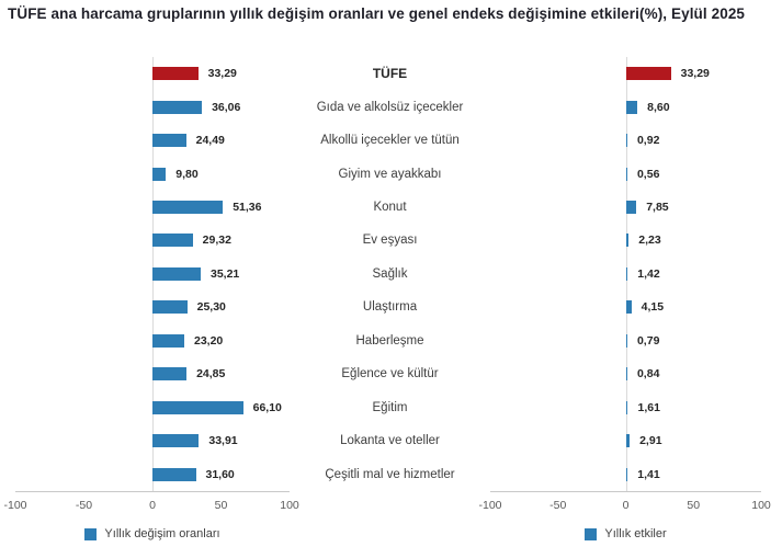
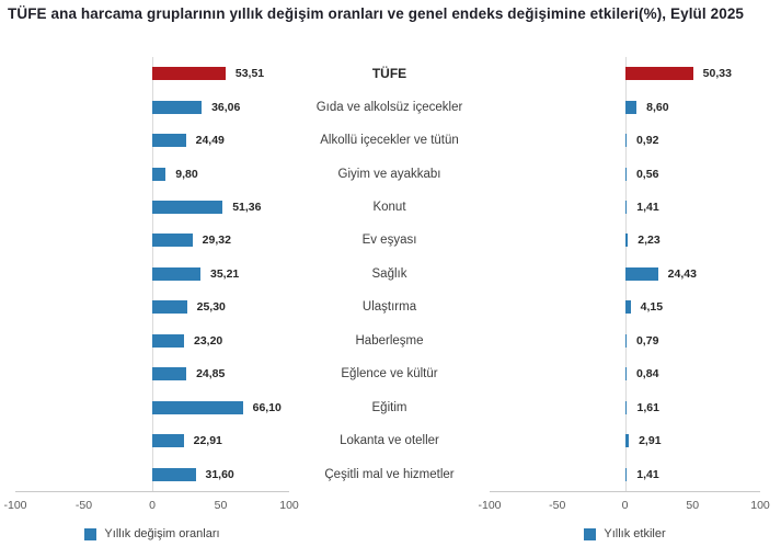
Yıllık değişim oranları/TÜFE: 33,29 -> 53,51
Yıllık etkiler/TÜFE: 33,29 -> 50,33
Yıllık etkiler/Konut: 7,85 -> 1,41
Yıllık etkiler/Sağlık: 1,42 -> 24,43
Yıllık değişim oranları/Lokanta ve oteller: 33,91 -> 22,91
